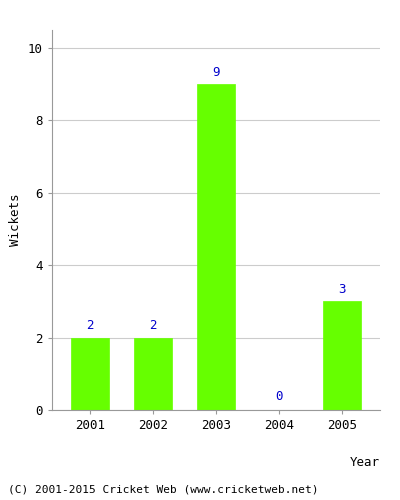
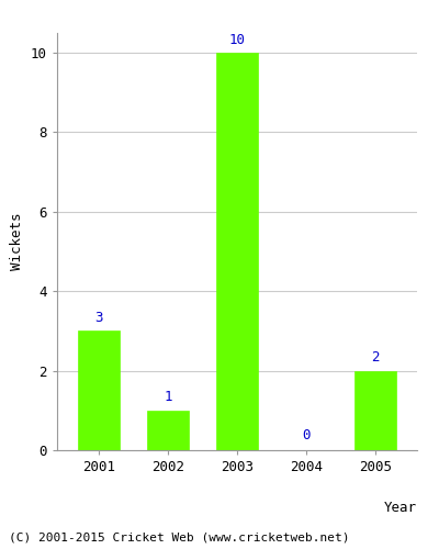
2001: 2 -> 3
2002: 2 -> 1
2003: 9 -> 10
2005: 3 -> 2
